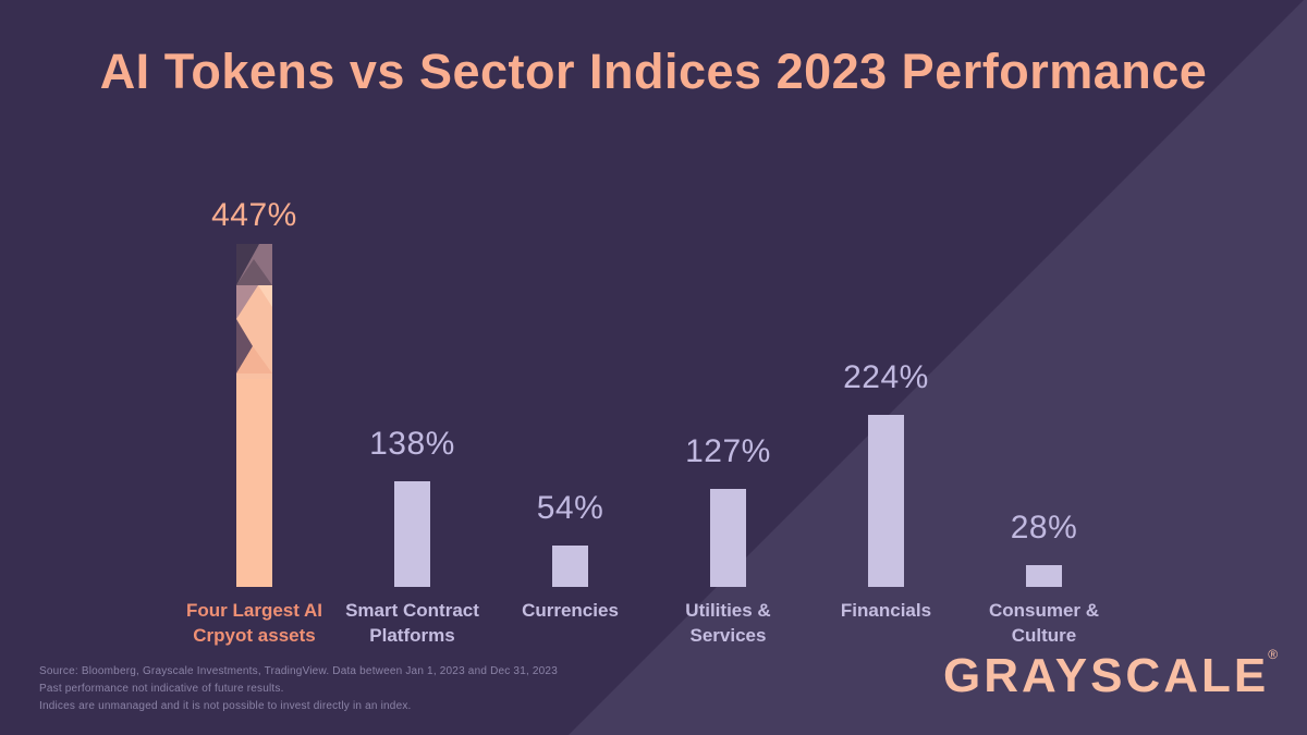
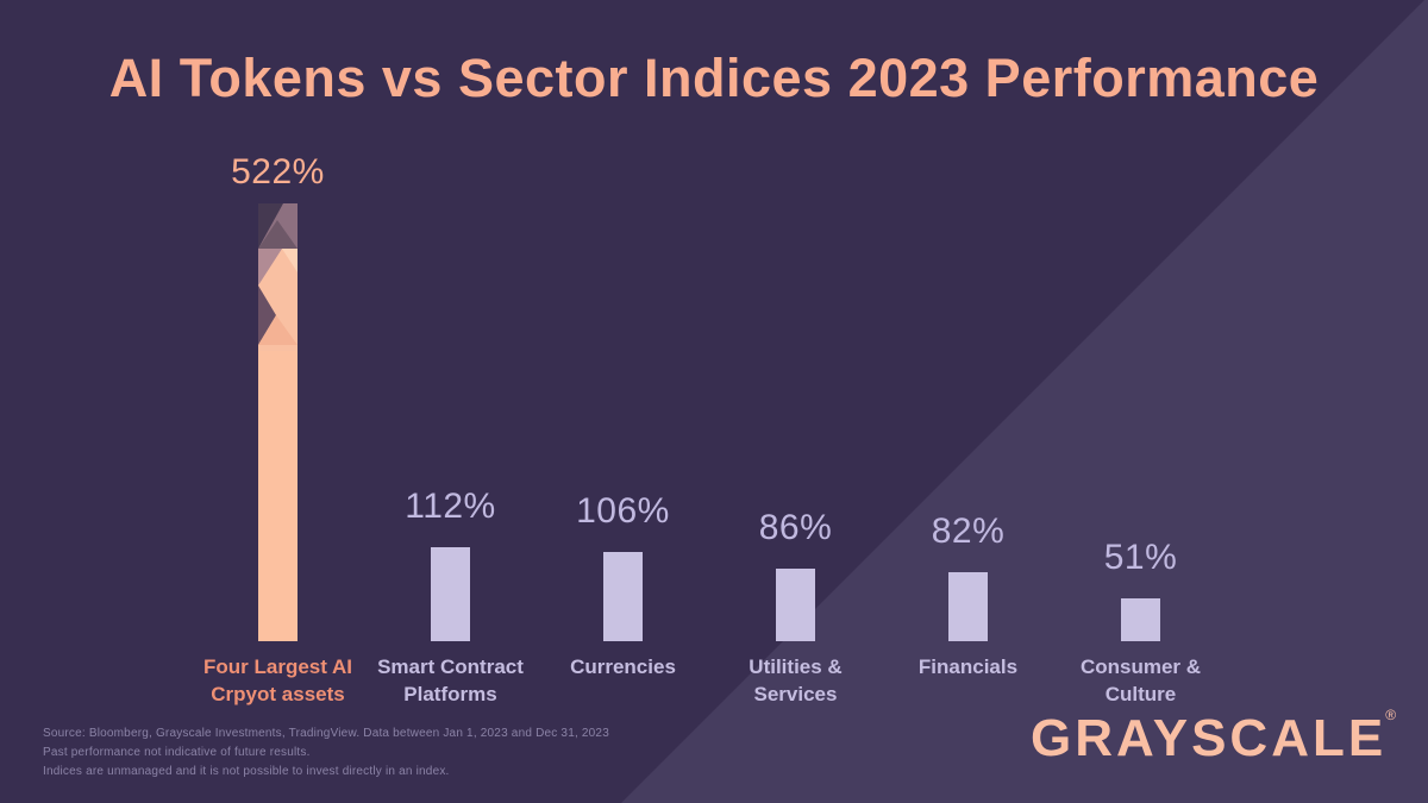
Four Largest AI Crpyot assets: 447% -> 522%
Smart Contract Platforms: 138% -> 112%
Currencies: 54% -> 106%
Utilities & Services: 127% -> 86%
Financials: 224% -> 82%
Consumer & Culture: 28% -> 51%
